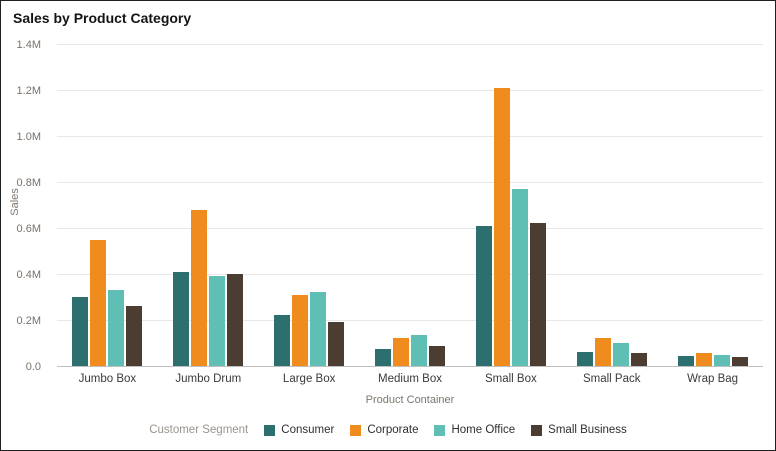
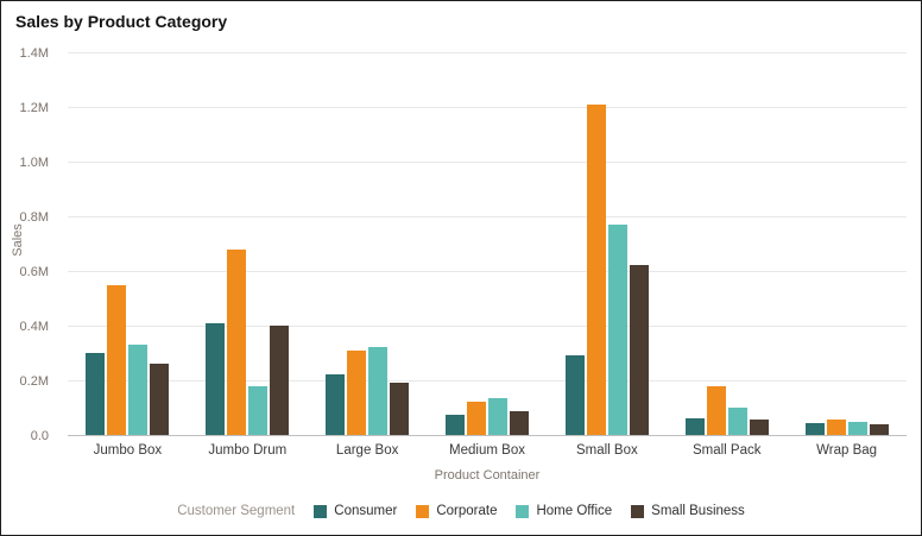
Home Office/Jumbo Drum: 0.39M -> 0.18M
Consumer/Small Box: 0.61M -> 0.29M
Corporate/Small Pack: 0.12M -> 0.18M
